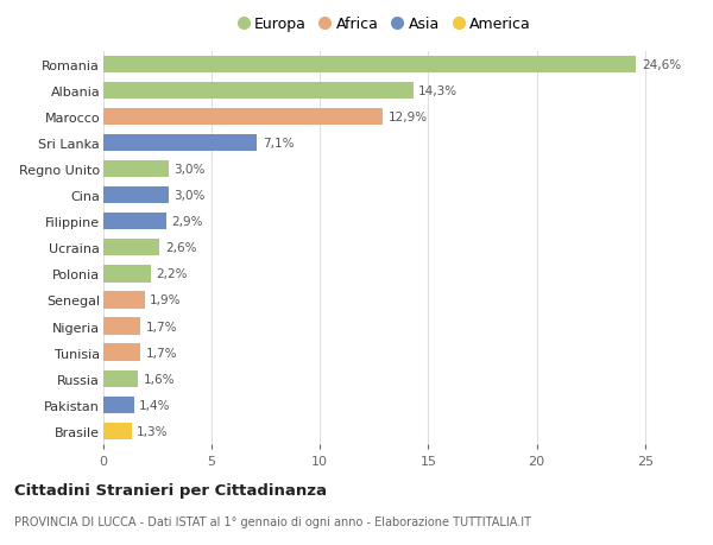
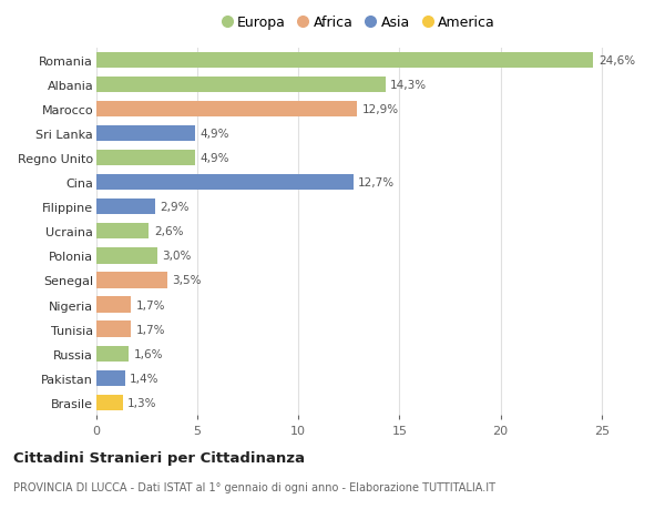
Sri Lanka: 7,1% -> 4,9%
Regno Unito: 3,0% -> 4,9%
Cina: 3,0% -> 12,7%
Polonia: 2,2% -> 3,0%
Senegal: 1,9% -> 3,5%
